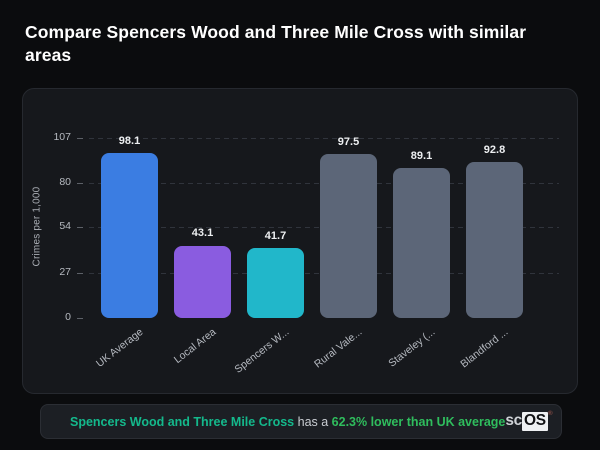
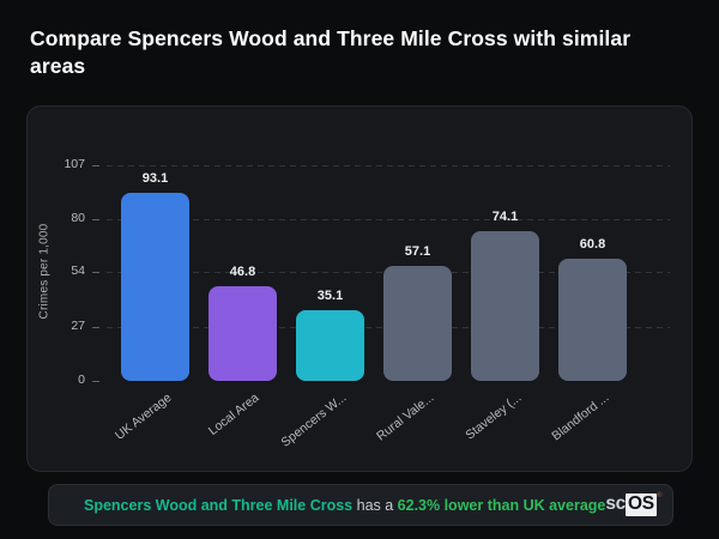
UK Average: 98.1 -> 93.1
Local Area: 43.1 -> 46.8
Spencers W...: 41.7 -> 35.1
Rural Vale...: 97.5 -> 57.1
Staveley (...: 89.1 -> 74.1
Blandford ...: 92.8 -> 60.8
